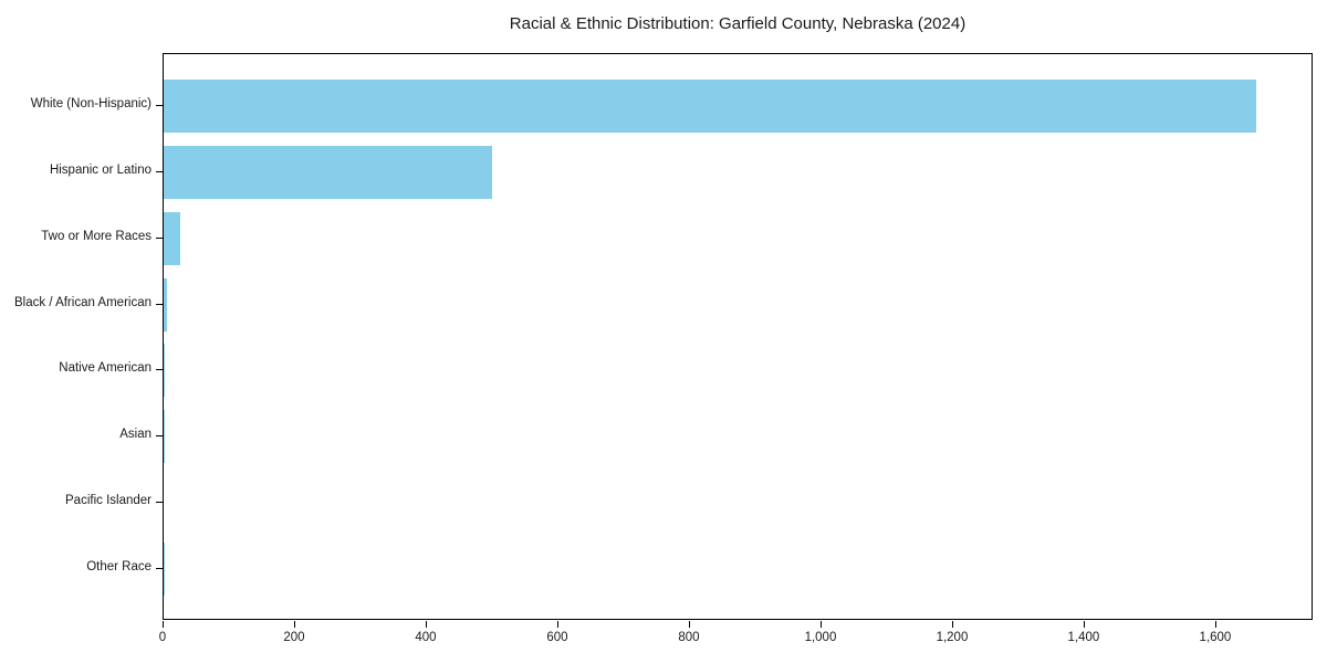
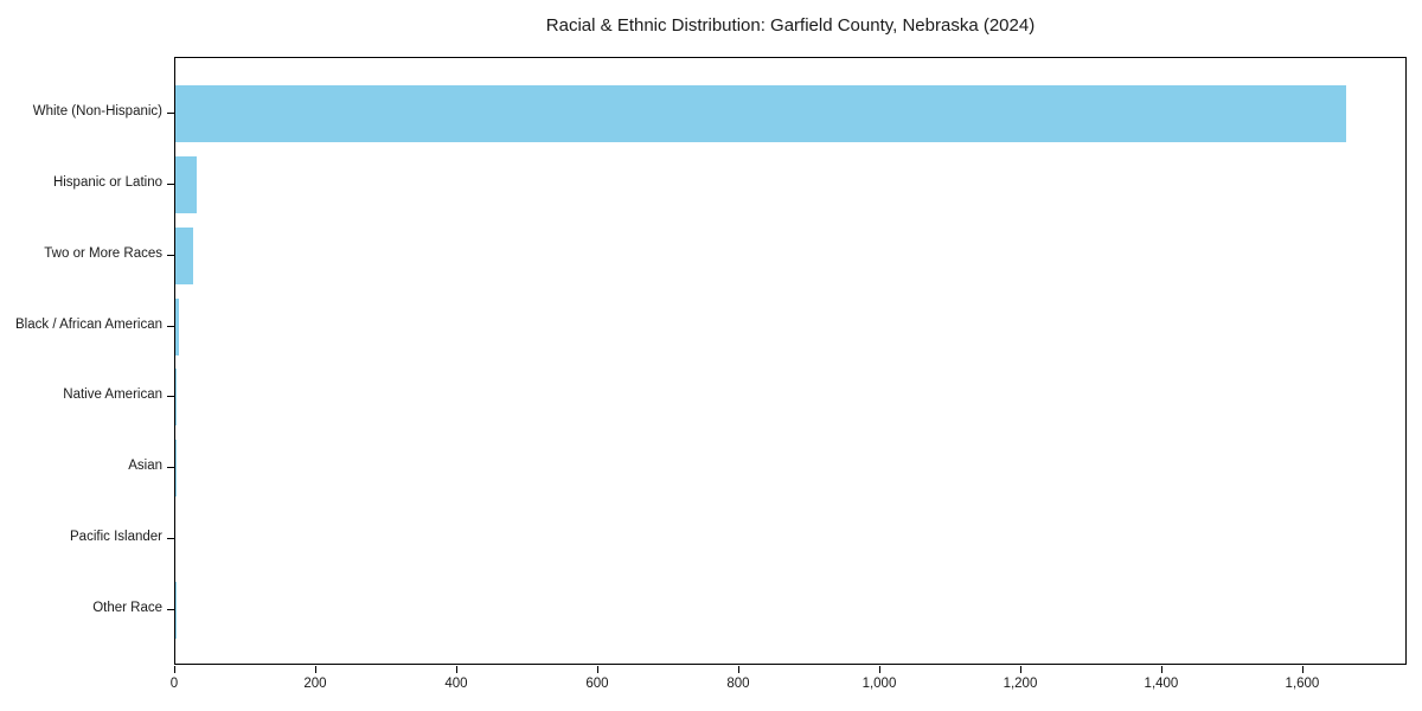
Hispanic or Latino: 500 -> 30
